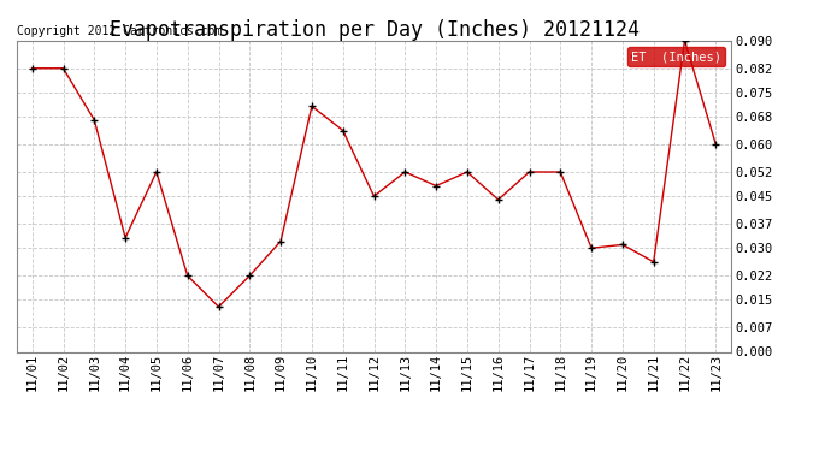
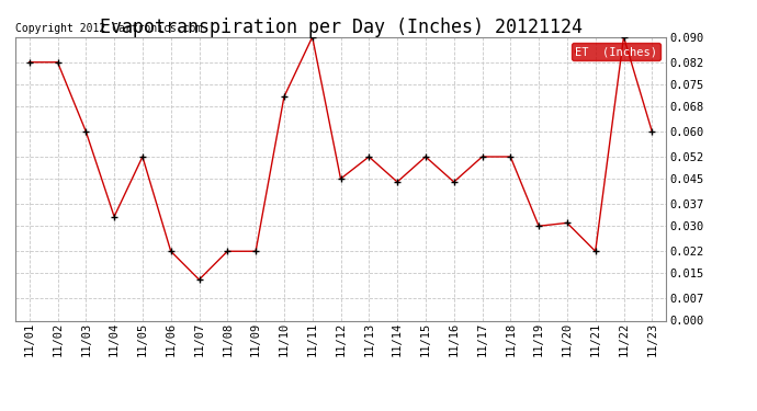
11/03: 0.067 -> 0.060
11/09: 0.032 -> 0.022
11/11: 0.064 -> 0.090
11/14: 0.048 -> 0.044
11/21: 0.026 -> 0.022
